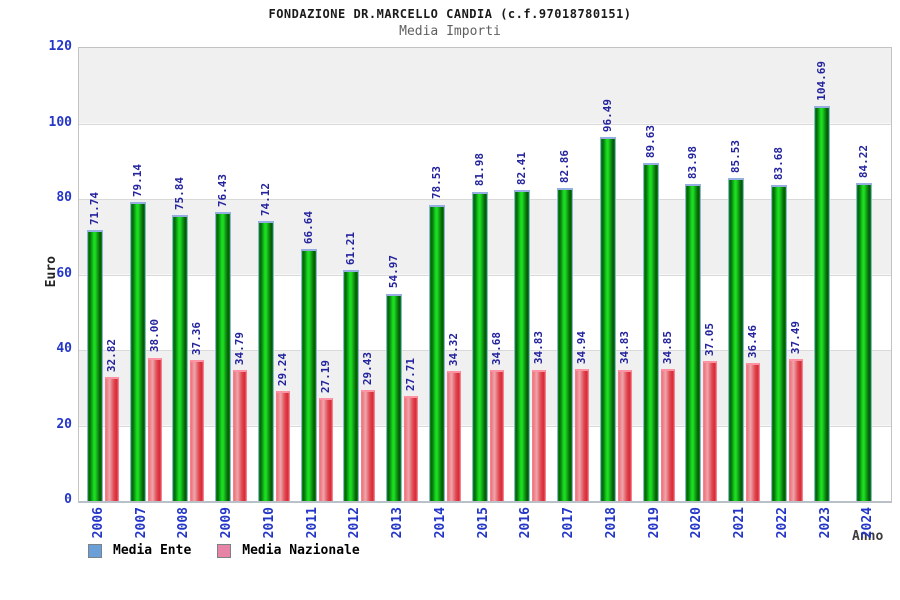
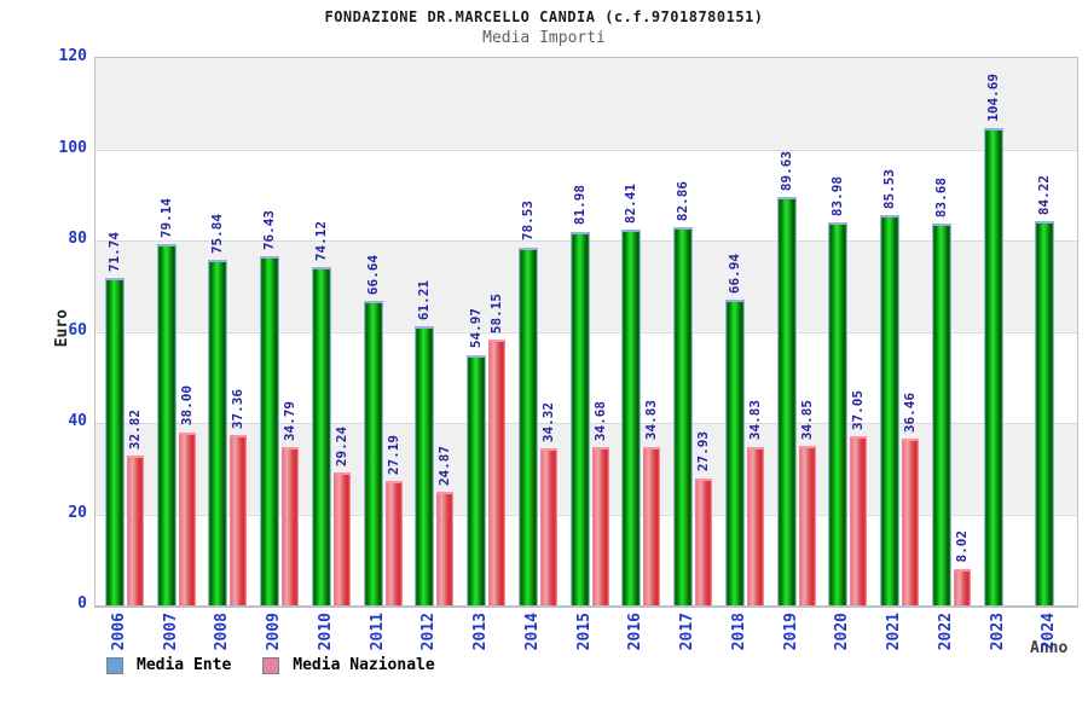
Media Nazionale/2012: 29.43 -> 24.87
Media Nazionale/2013: 27.71 -> 58.15
Media Nazionale/2017: 34.94 -> 27.93
Media Ente/2018: 96.49 -> 66.94
Media Nazionale/2022: 37.49 -> 8.02
